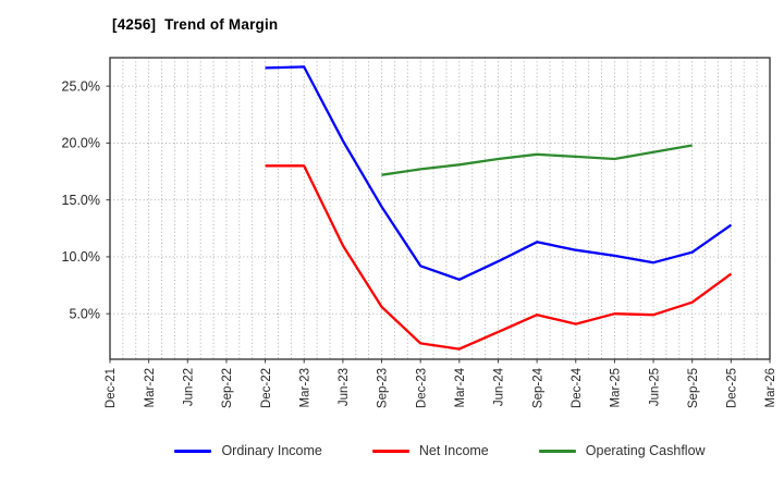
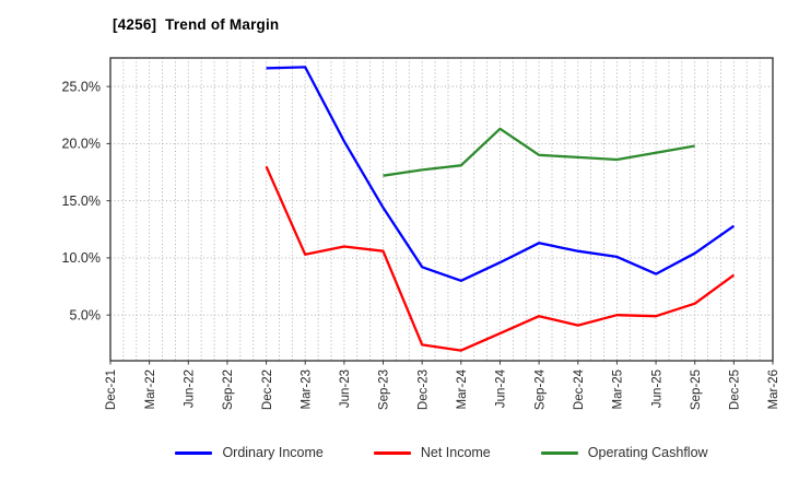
Net Income/Mar-23: 18.0% -> 10.3%
Net Income/Sep-23: 5.6% -> 10.6%
Operating Cashflow/Jun-24: 18.6% -> 21.3%
Ordinary Income/Jun-25: 9.5% -> 8.6%
